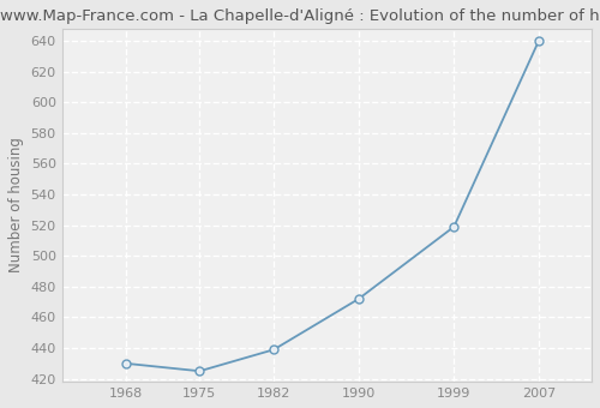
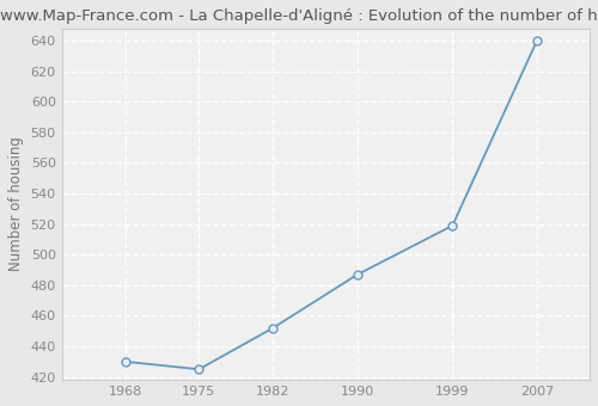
1982: 439 -> 452
1990: 472 -> 487
